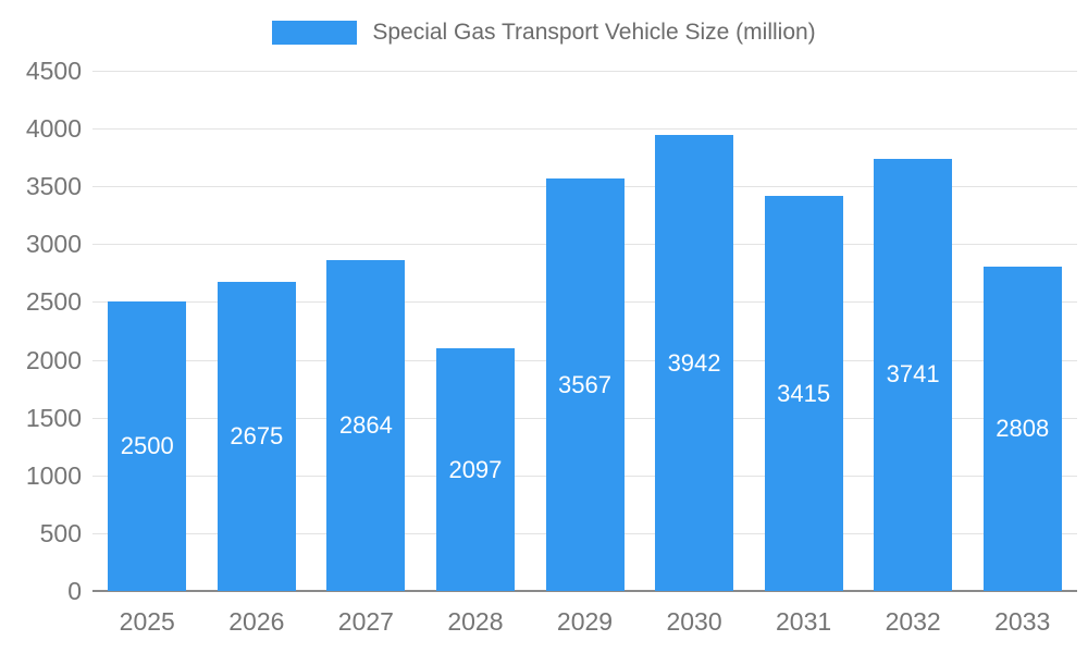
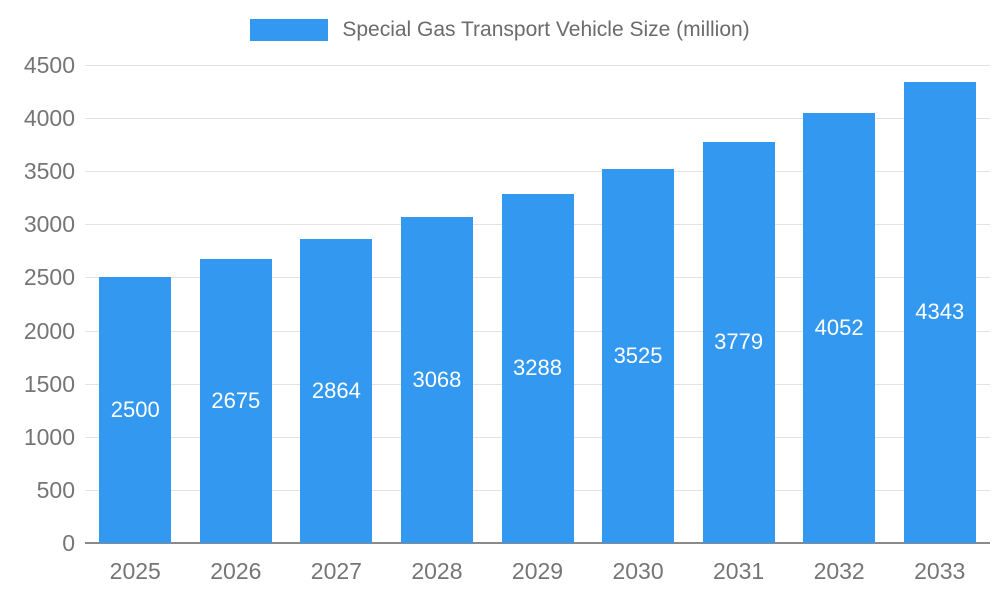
2028: 2097 -> 3068
2029: 3567 -> 3288
2030: 3942 -> 3525
2031: 3415 -> 3779
2032: 3741 -> 4052
2033: 2808 -> 4343
